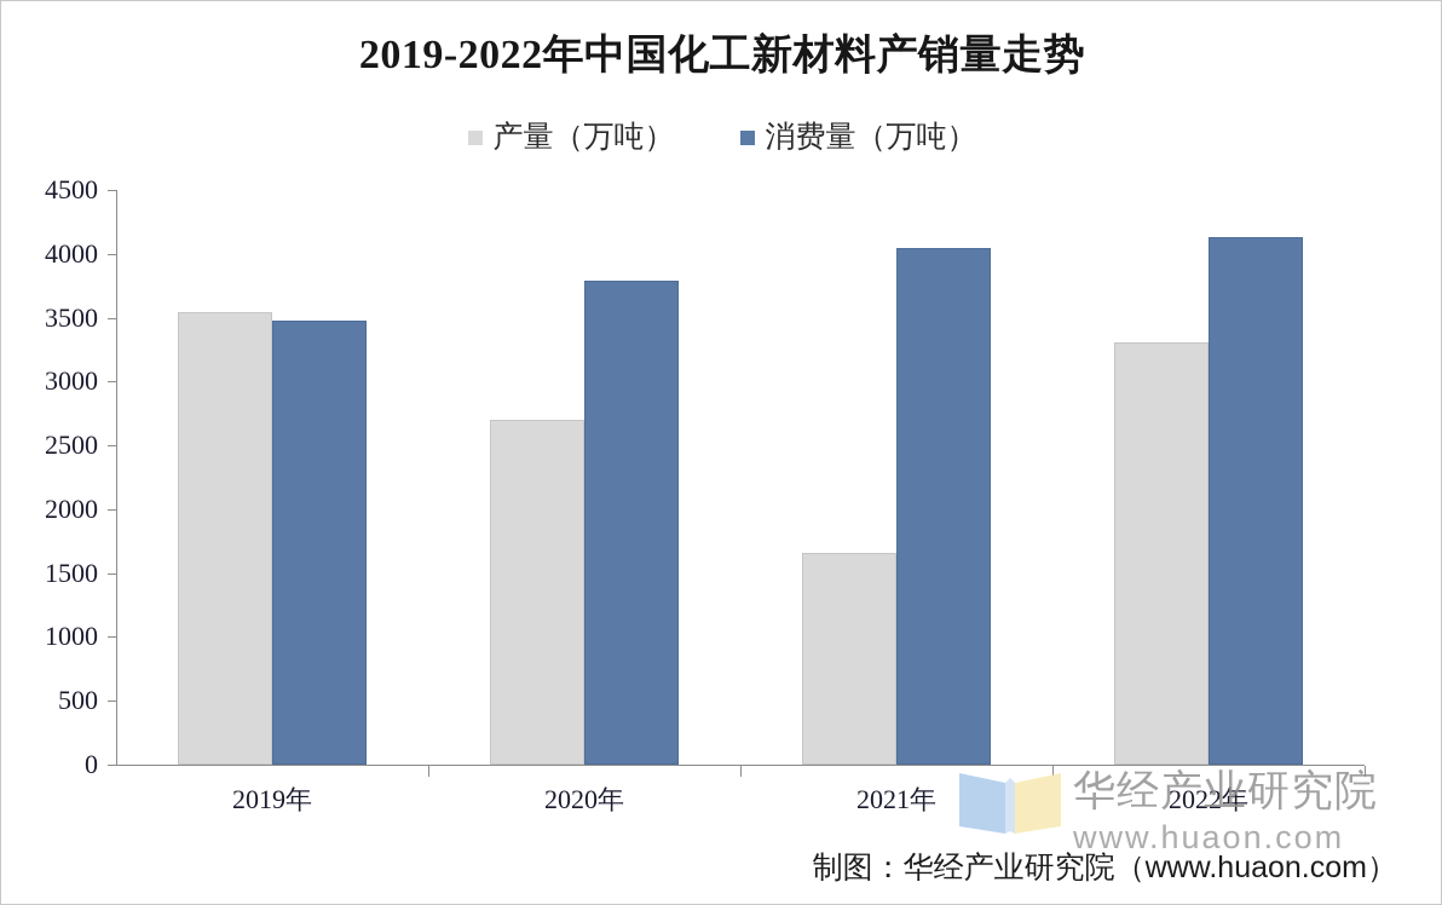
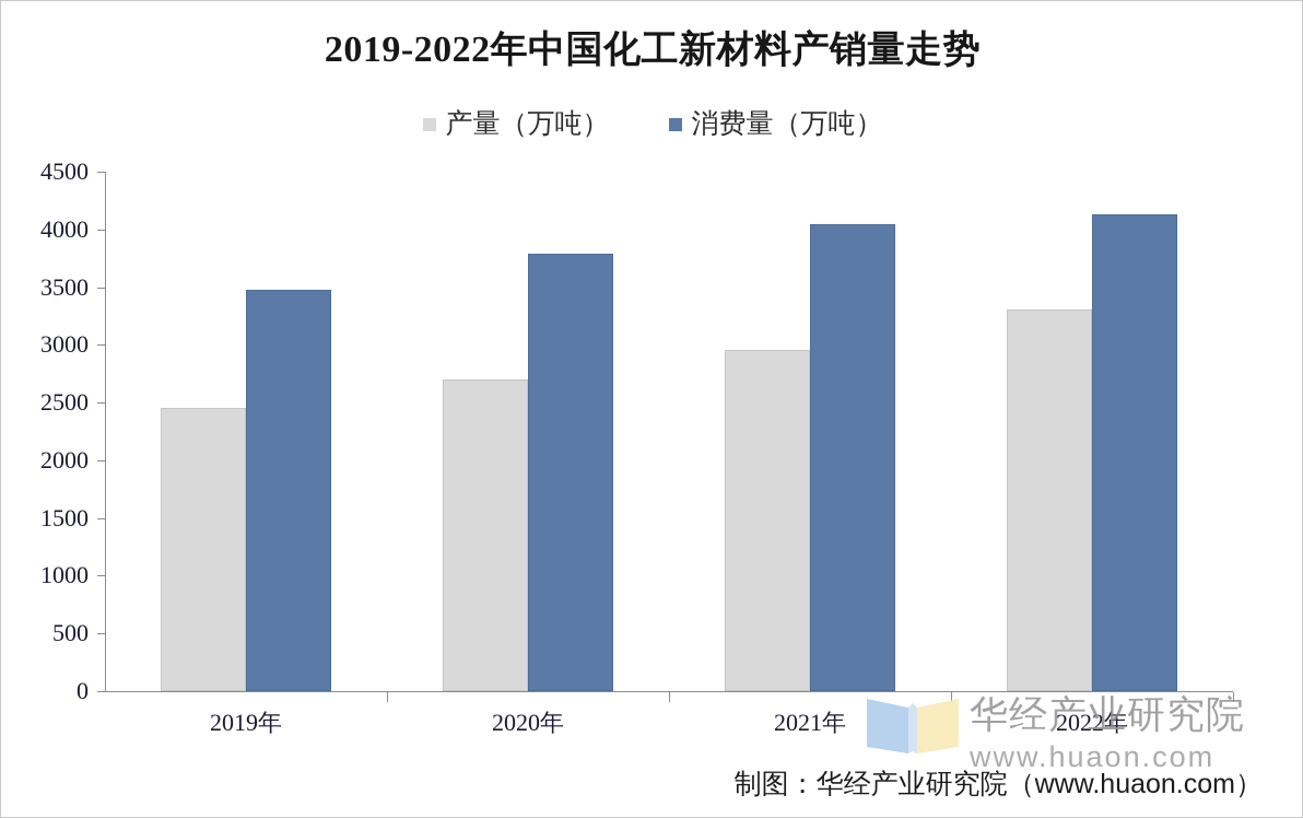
产量（万吨）/2019年: 3540 -> 2450
产量（万吨）/2021年: 1660 -> 2960
